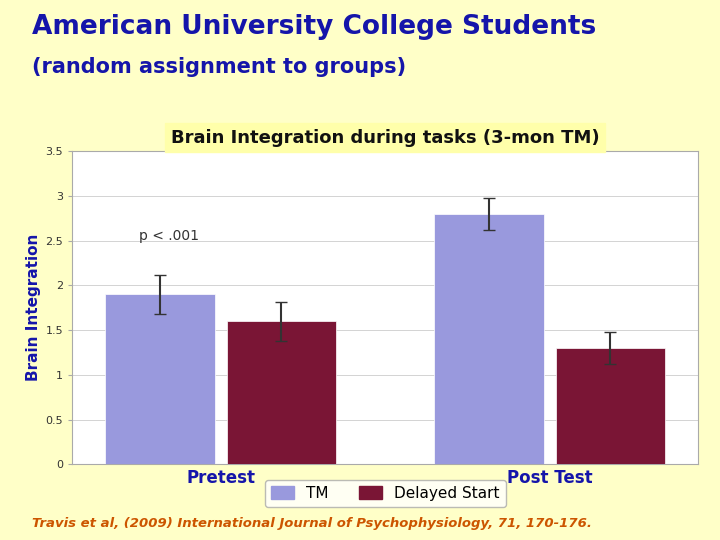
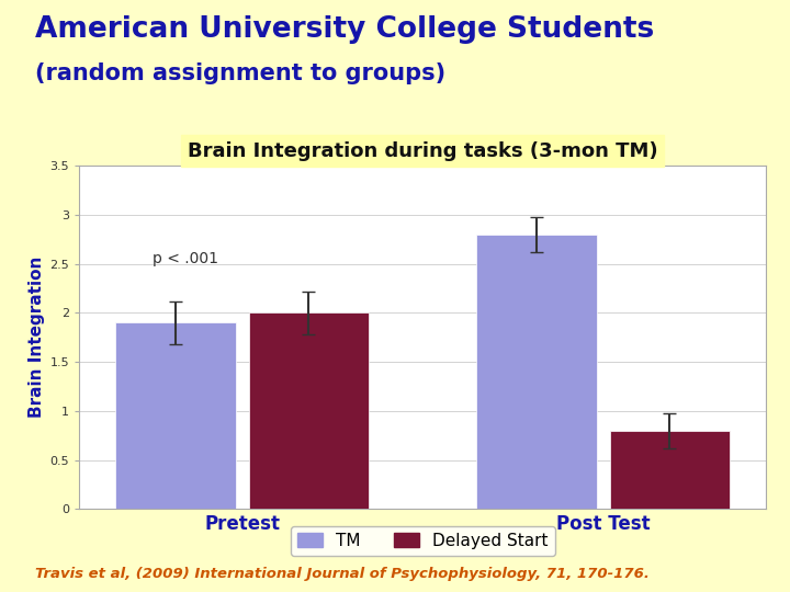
Delayed Start/Pretest: 1.6 -> 2.0
Delayed Start/Post Test: 1.3 -> 0.8
